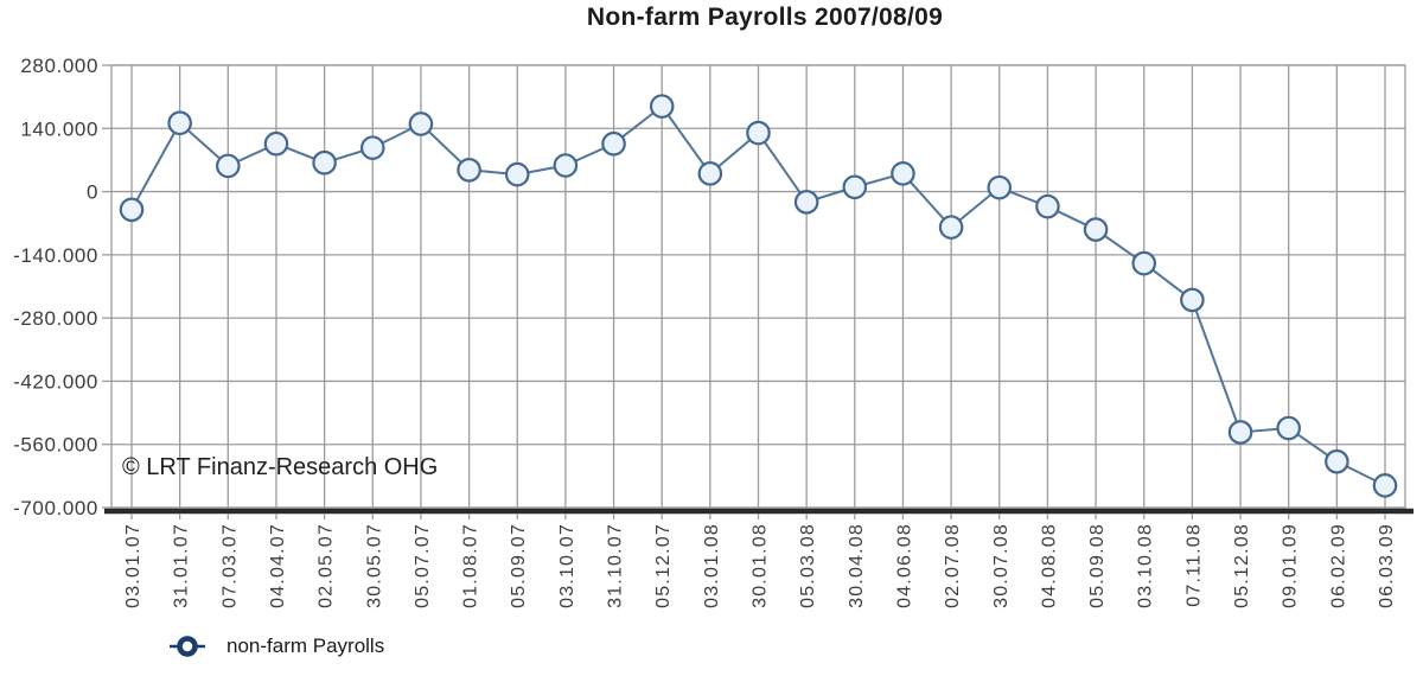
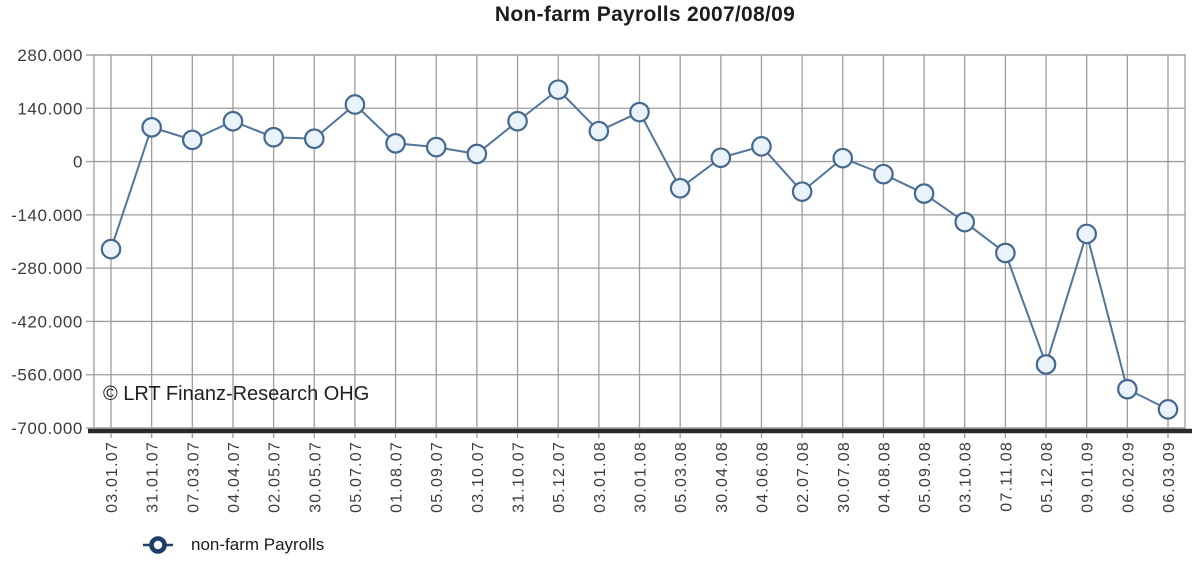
03.01.07: -40000 -> -230000
31.01.07: 150000 -> 90000
30.05.07: 100000 -> 60000
03.10.07: 60000 -> 20000
03.01.08: 40000 -> 80000
05.03.08: -20000 -> -70000
09.01.09: -520000 -> -190000
